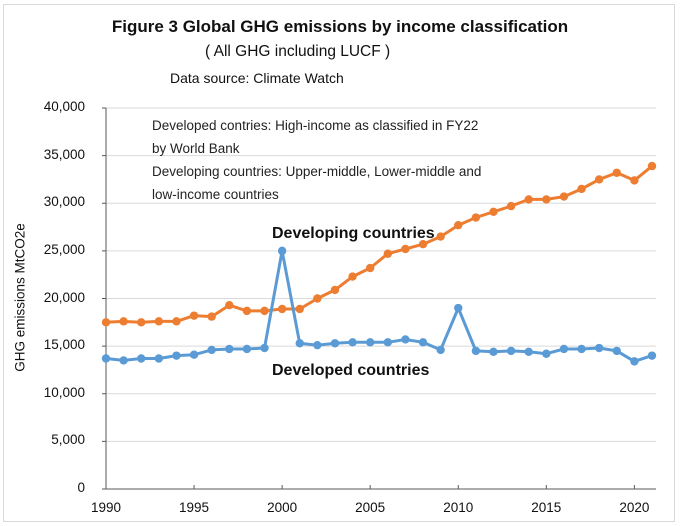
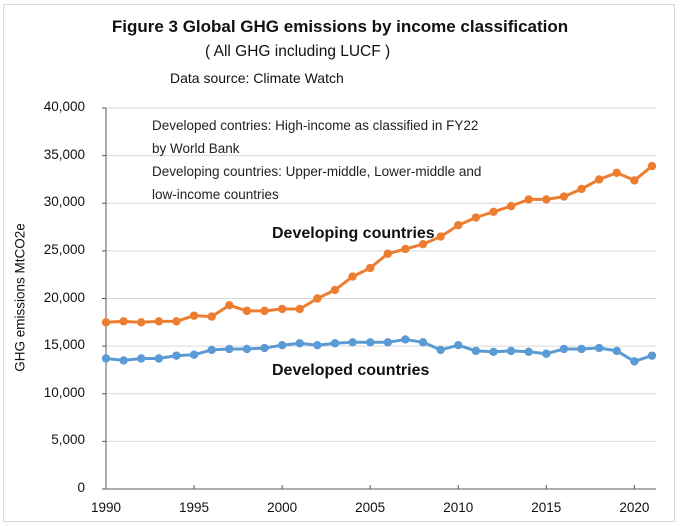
Developed countries/2000: 25000 -> 15000
Developed countries/2010: 19000 -> 15000
